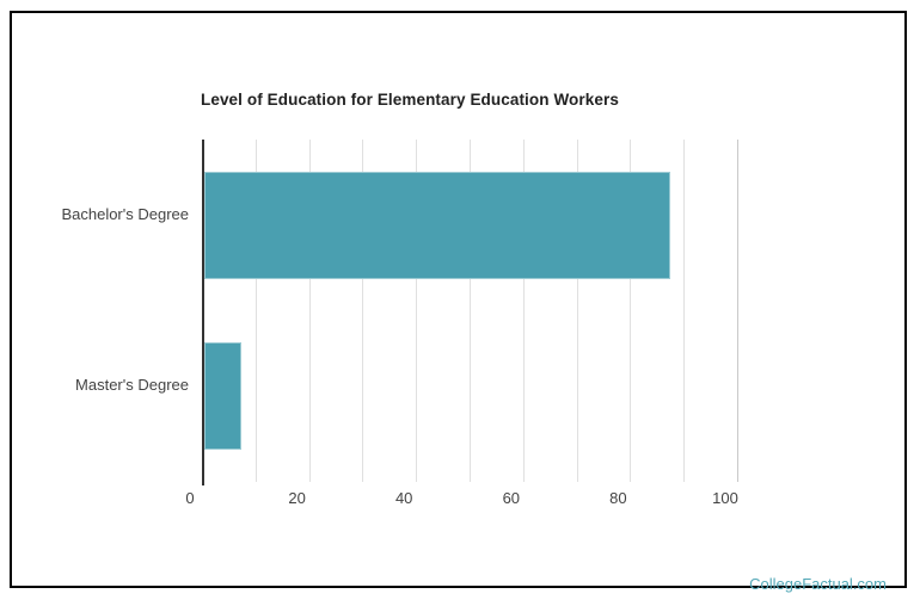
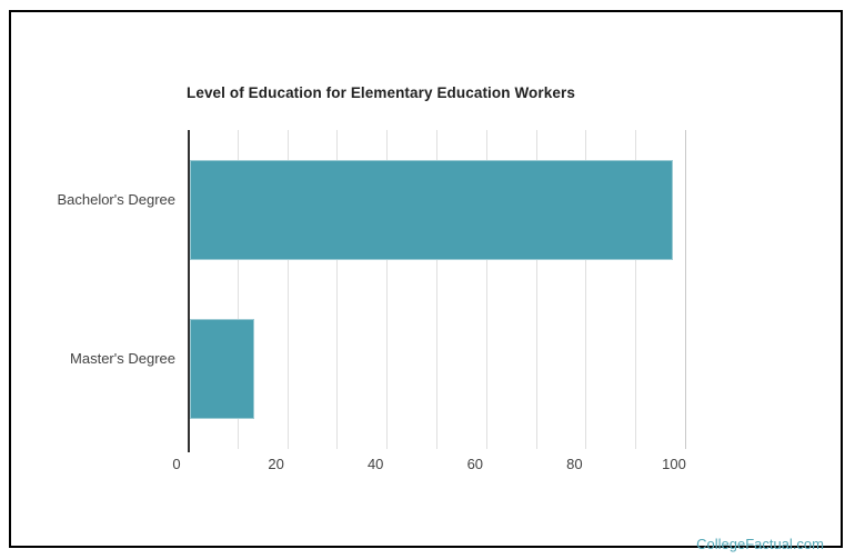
Bachelor's Degree: 87 -> 97
Master's Degree: 7 -> 13
